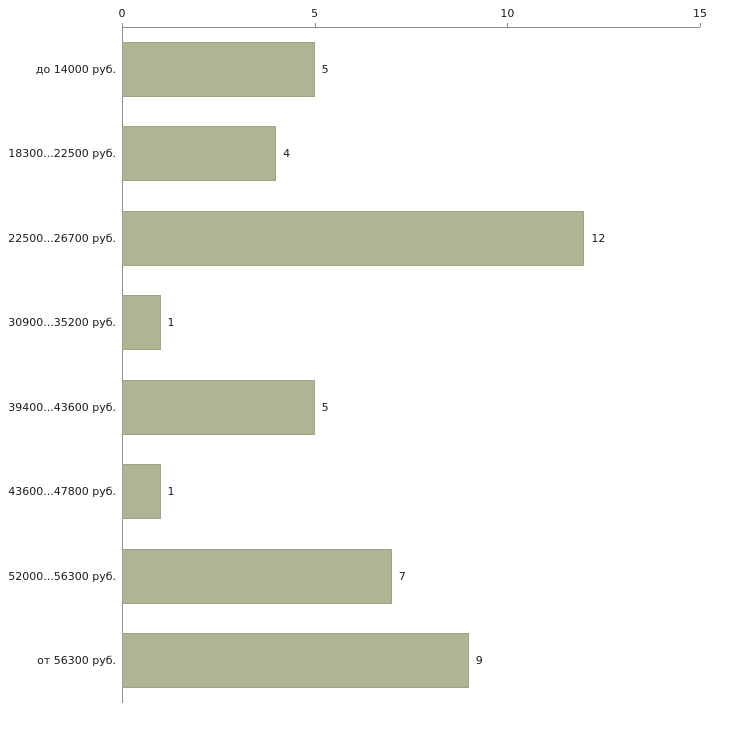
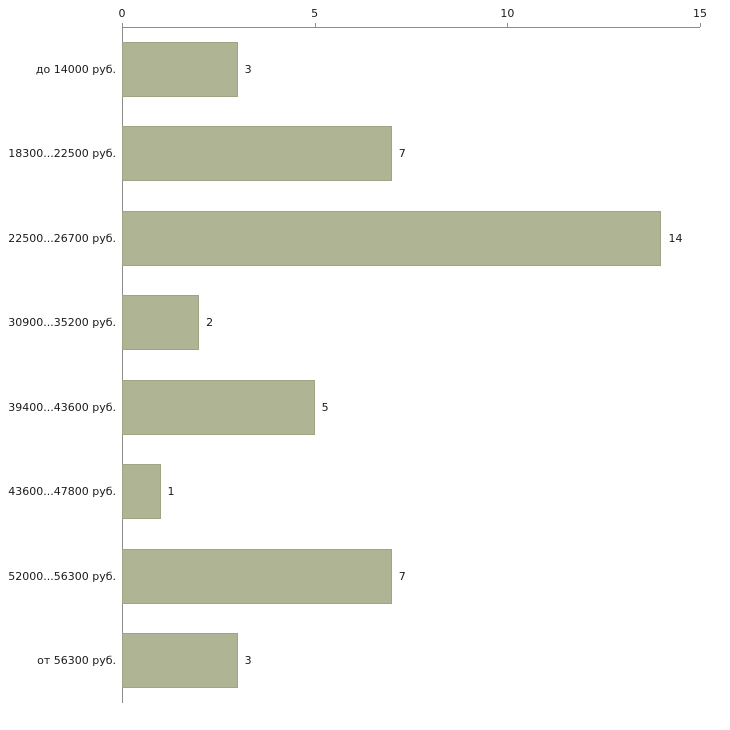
до 14000 руб.: 5 -> 3
18300...22500 руб.: 4 -> 7
22500...26700 руб.: 12 -> 14
30900...35200 руб.: 1 -> 2
от 56300 руб.: 9 -> 3
